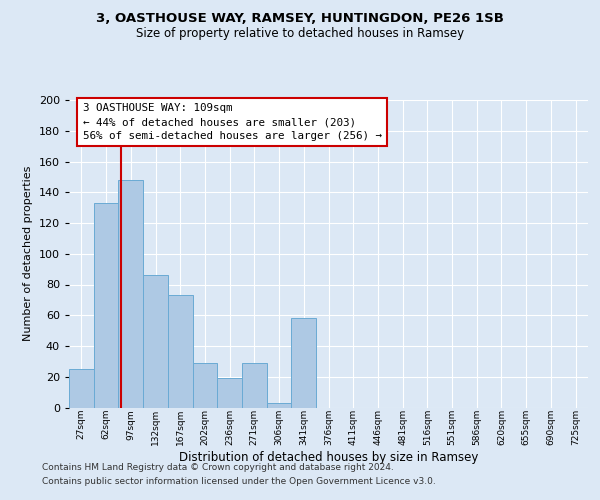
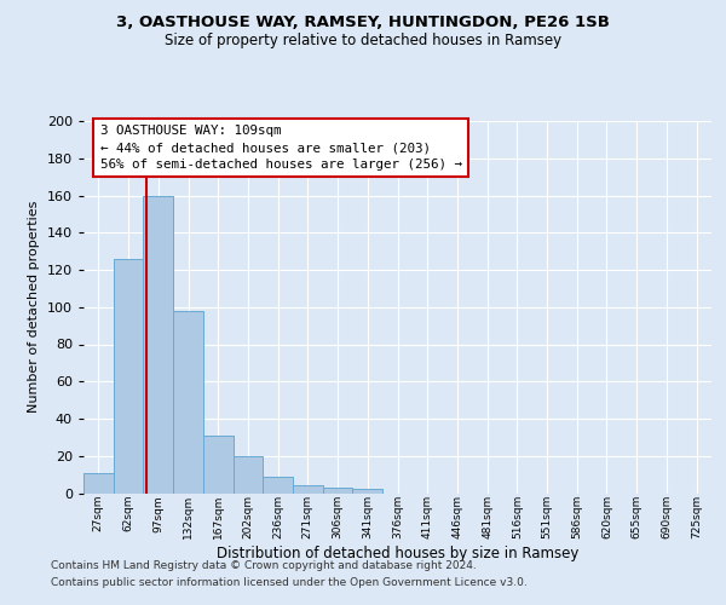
27sqm: 25 -> 11
62sqm: 133 -> 126
97sqm: 148 -> 160
132sqm: 86 -> 98
167sqm: 73 -> 31
202sqm: 29 -> 20
236sqm: 19 -> 9
271sqm: 29 -> 4
341sqm: 58 -> 2
